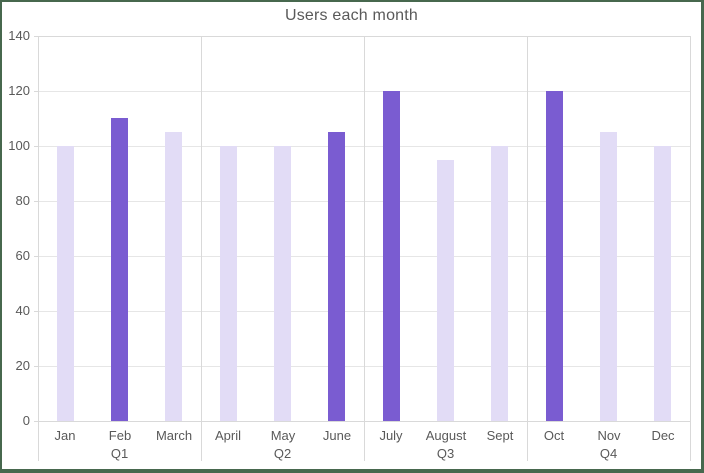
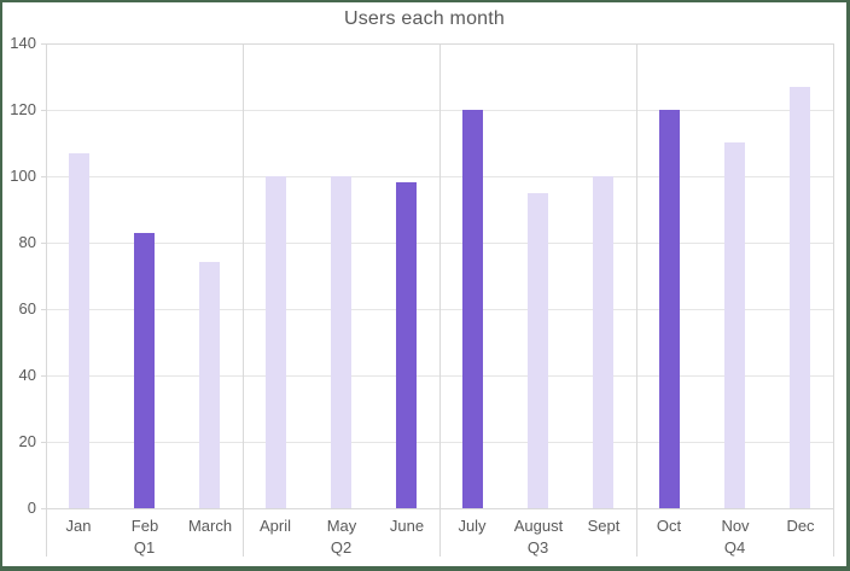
Jan: 100 -> 107
Feb: 110 -> 83
March: 105 -> 74
June: 105 -> 98
Nov: 105 -> 110
Dec: 100 -> 127
